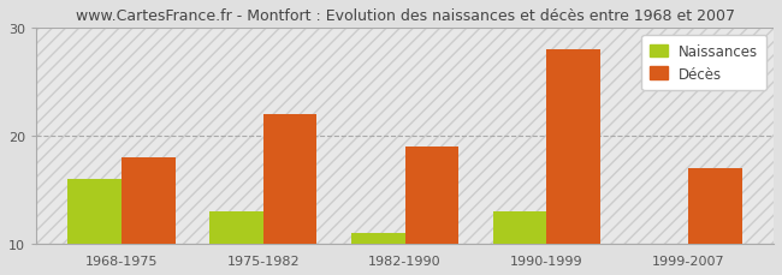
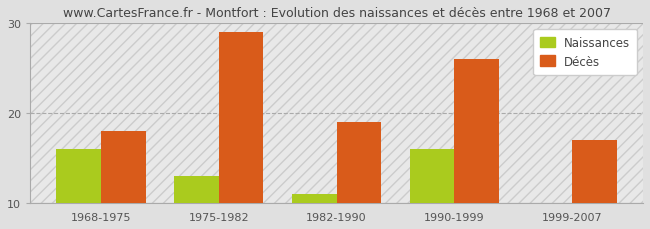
Décès/1975-1982: 22 -> 29
Naissances/1990-1999: 13 -> 16
Décès/1990-1999: 28 -> 26
